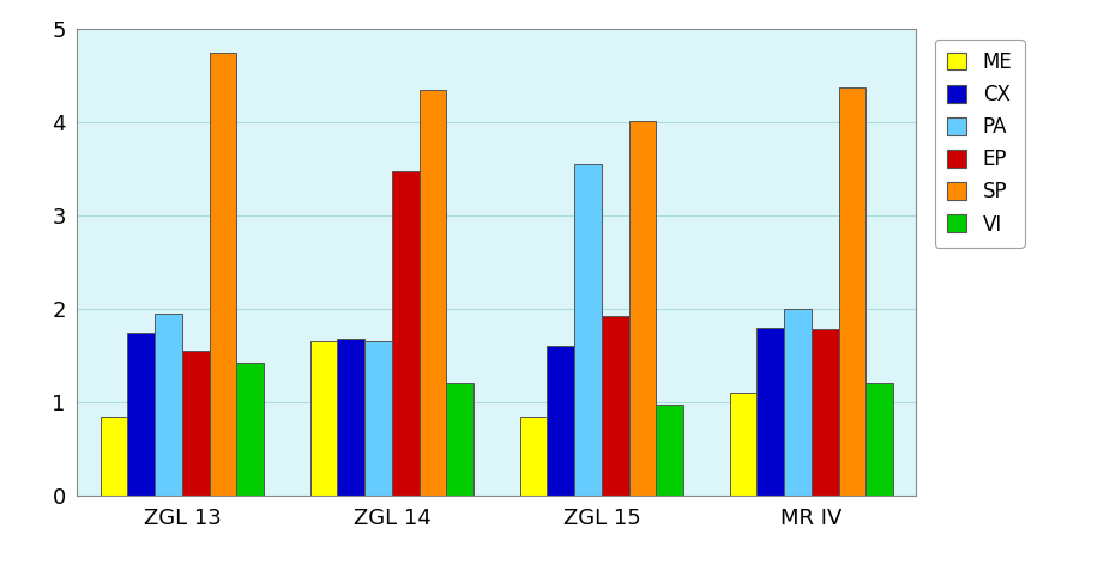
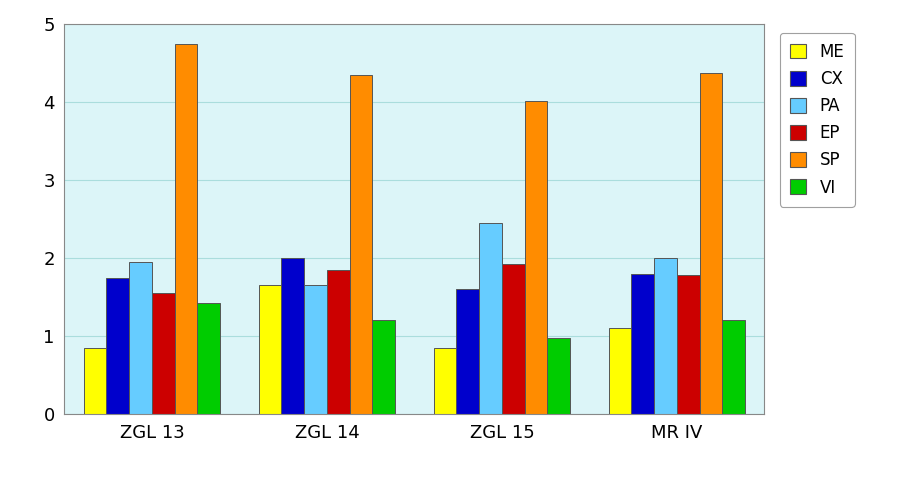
CX/ZGL 14: 1.68 -> 2.00
EP/ZGL 14: 3.48 -> 1.85
PA/ZGL 15: 3.56 -> 2.45
